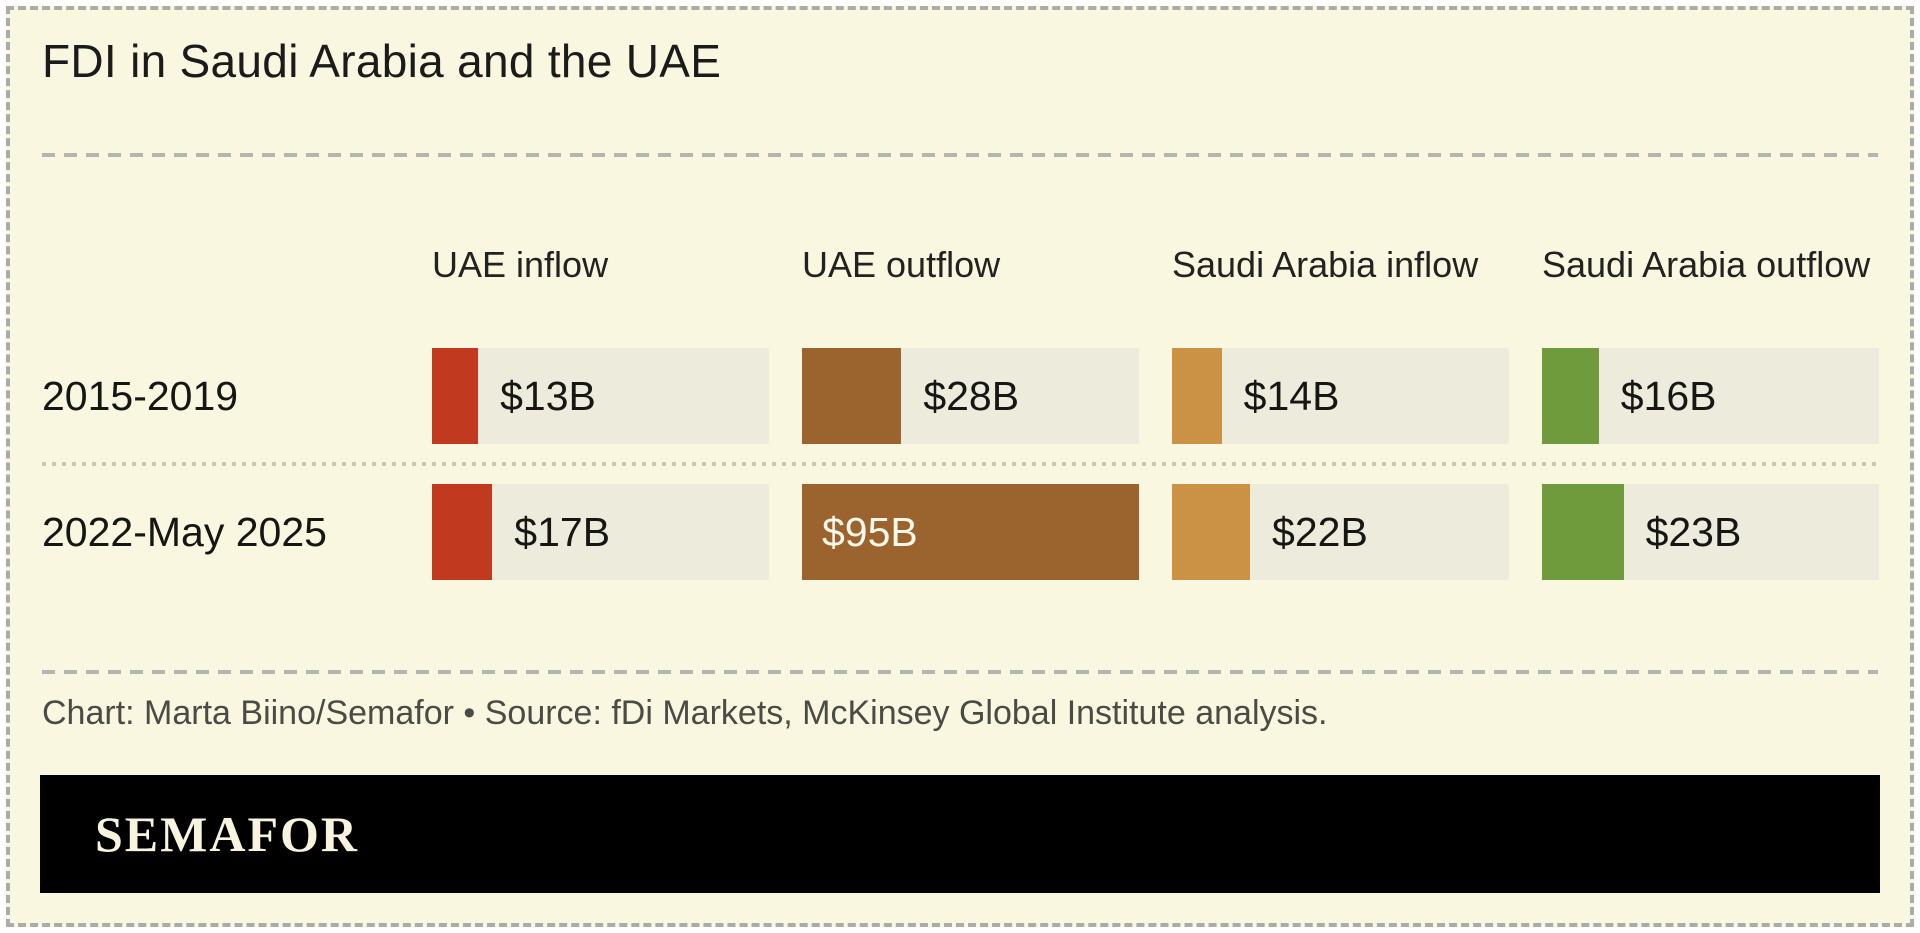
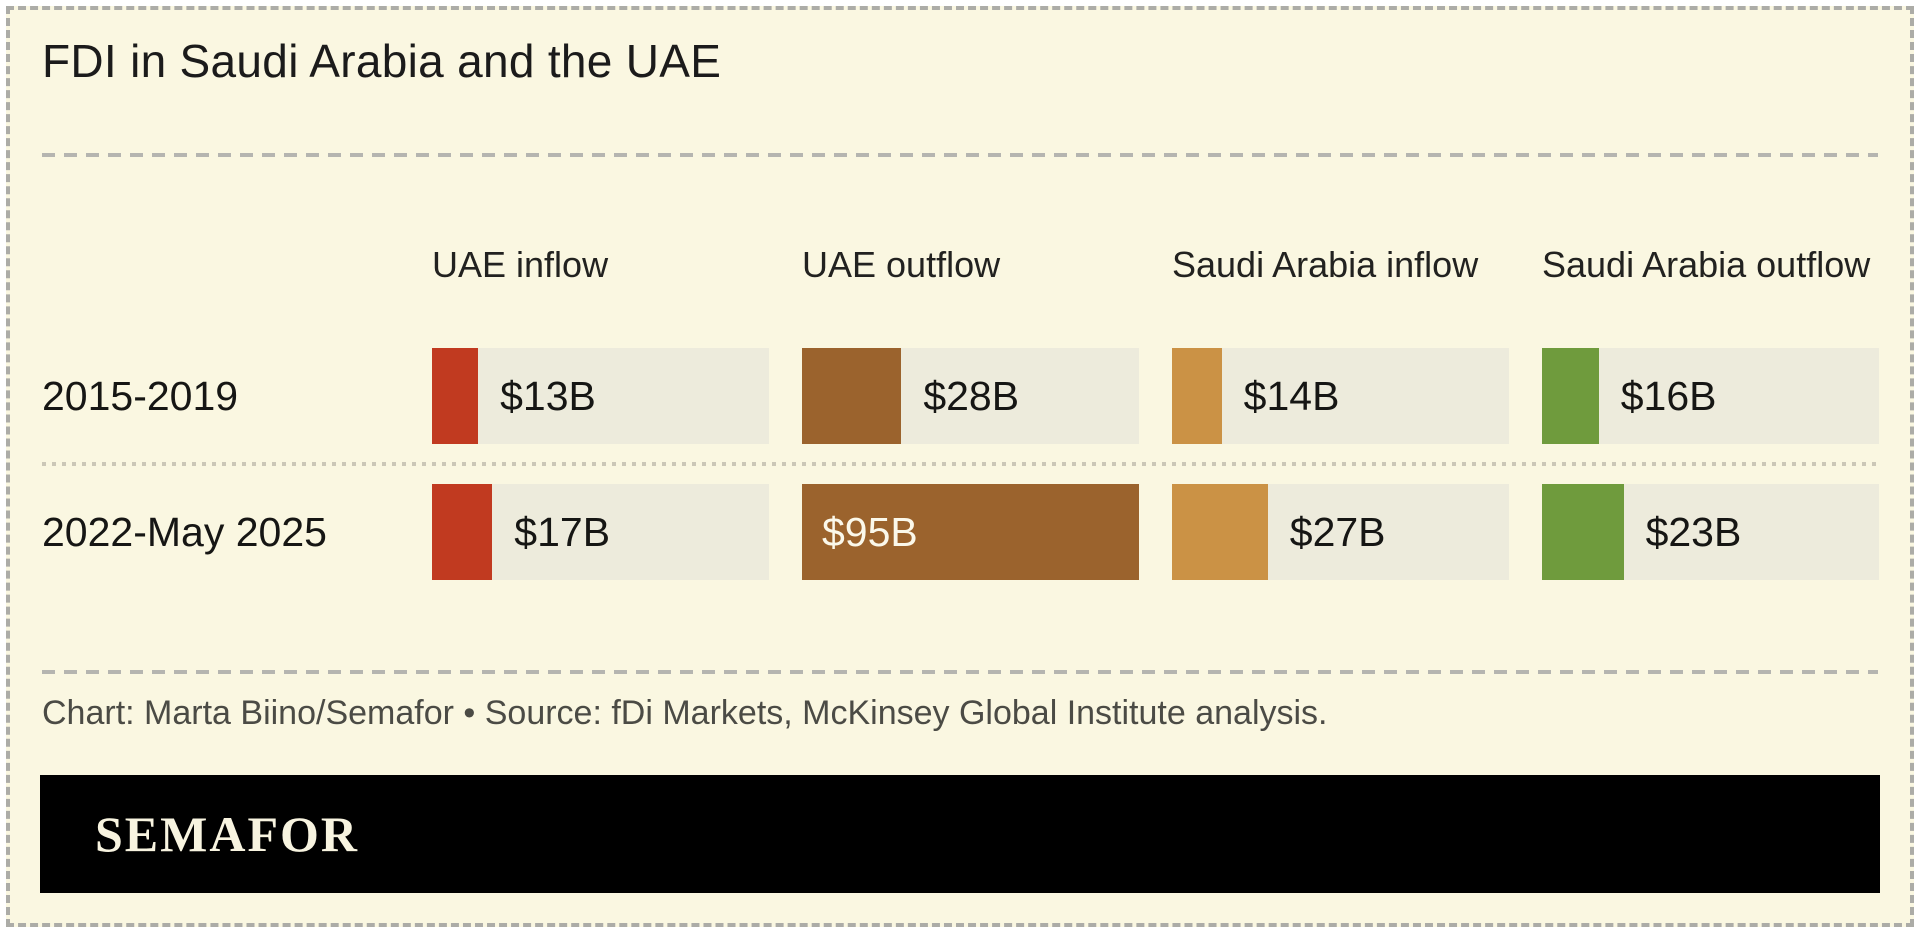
Saudi Arabia inflow/2022-May 2025: $22B -> $27B
